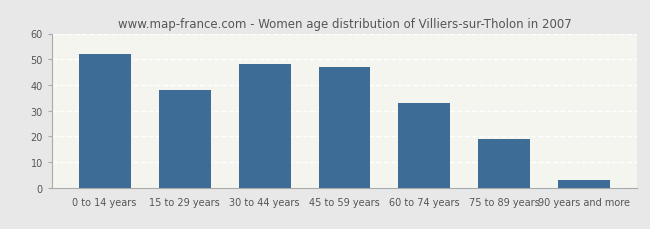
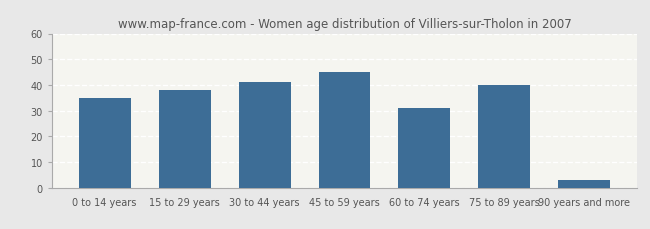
0 to 14 years: 52 -> 35
30 to 44 years: 48 -> 41
45 to 59 years: 47 -> 45
60 to 74 years: 33 -> 31
75 to 89 years: 19 -> 40
